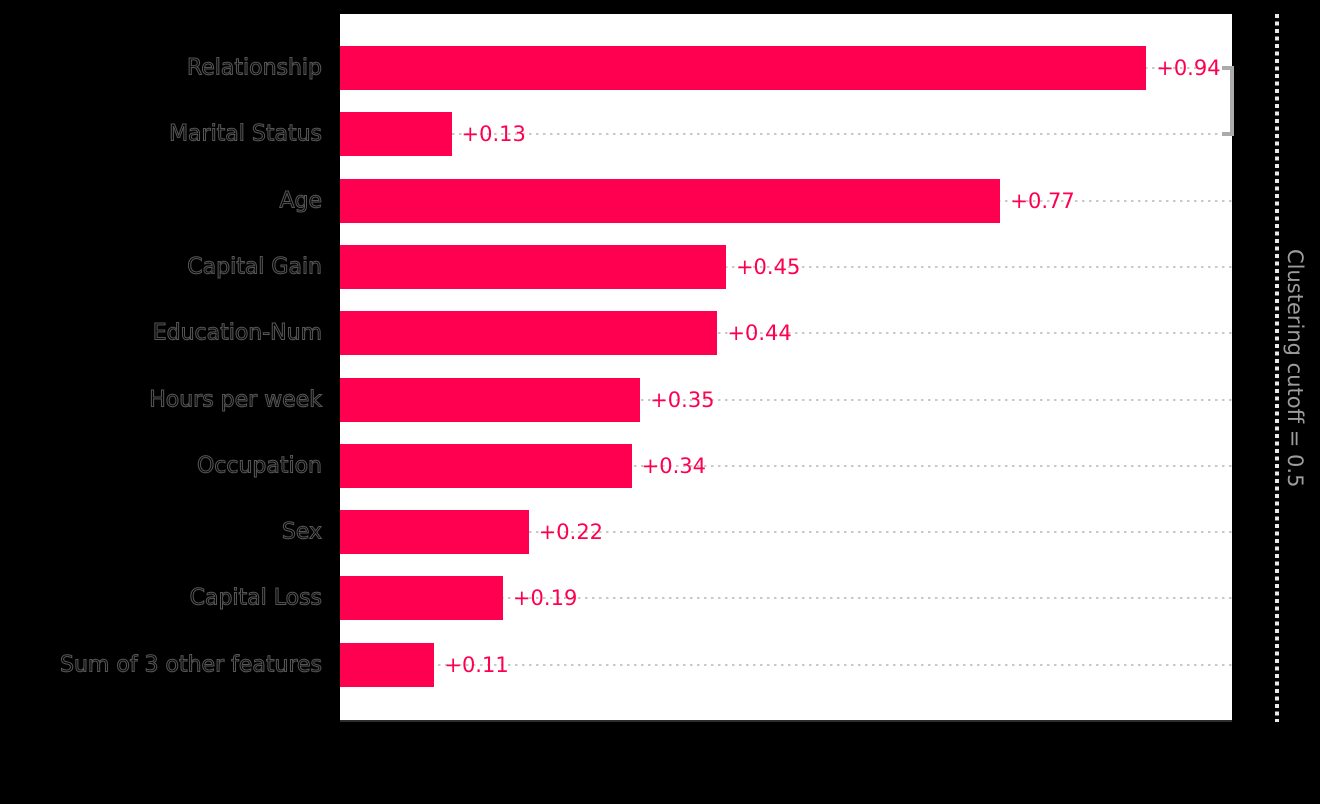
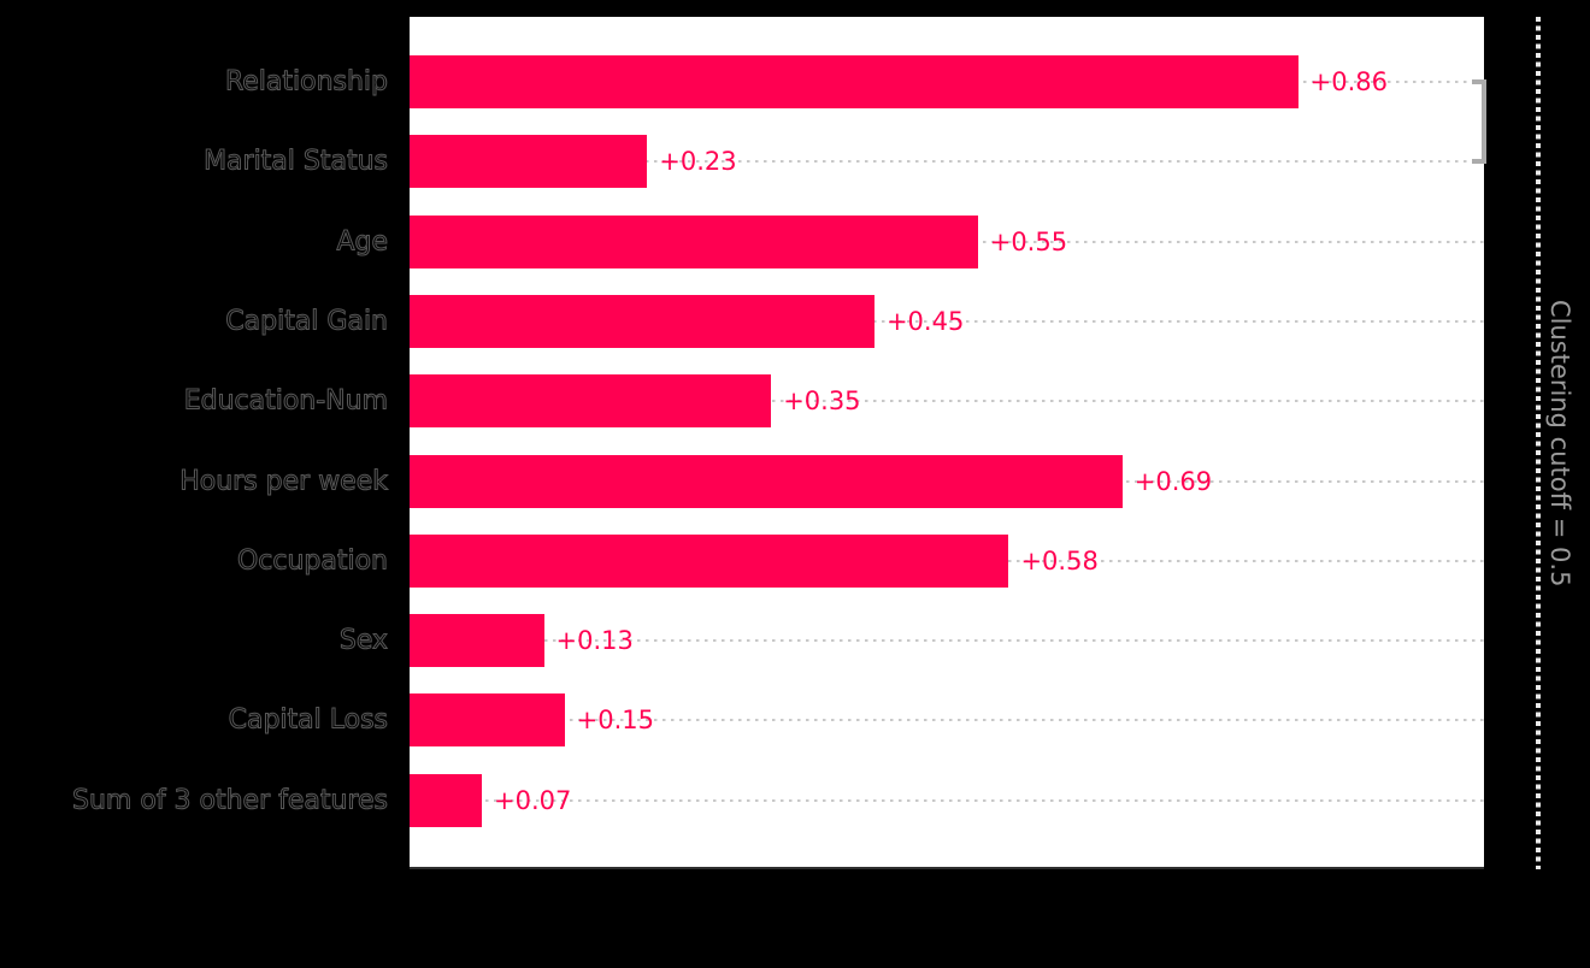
Relationship: +0.94 -> +0.86
Marital Status: +0.13 -> +0.23
Age: +0.77 -> +0.55
Education-Num: +0.44 -> +0.35
Hours per week: +0.35 -> +0.69
Occupation: +0.34 -> +0.58
Sex: +0.22 -> +0.13
Capital Loss: +0.19 -> +0.15
Sum of 3 other features: +0.11 -> +0.07
